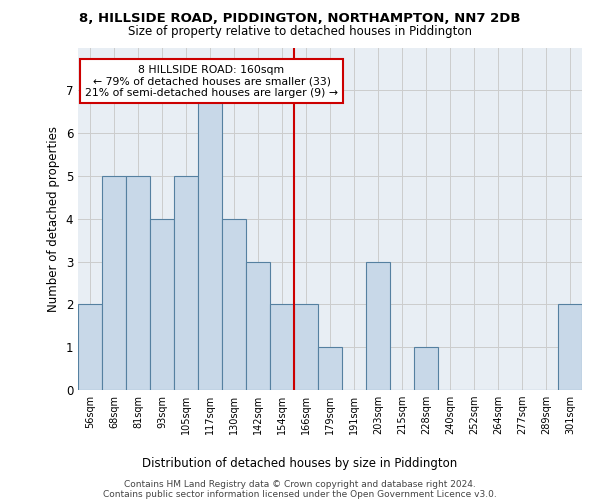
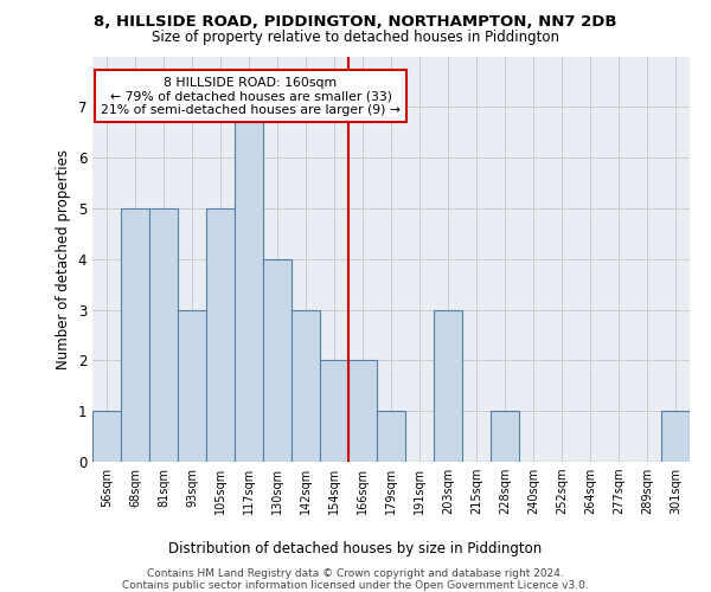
56sqm: 2 -> 1
93sqm: 4 -> 3
301sqm: 2 -> 1
